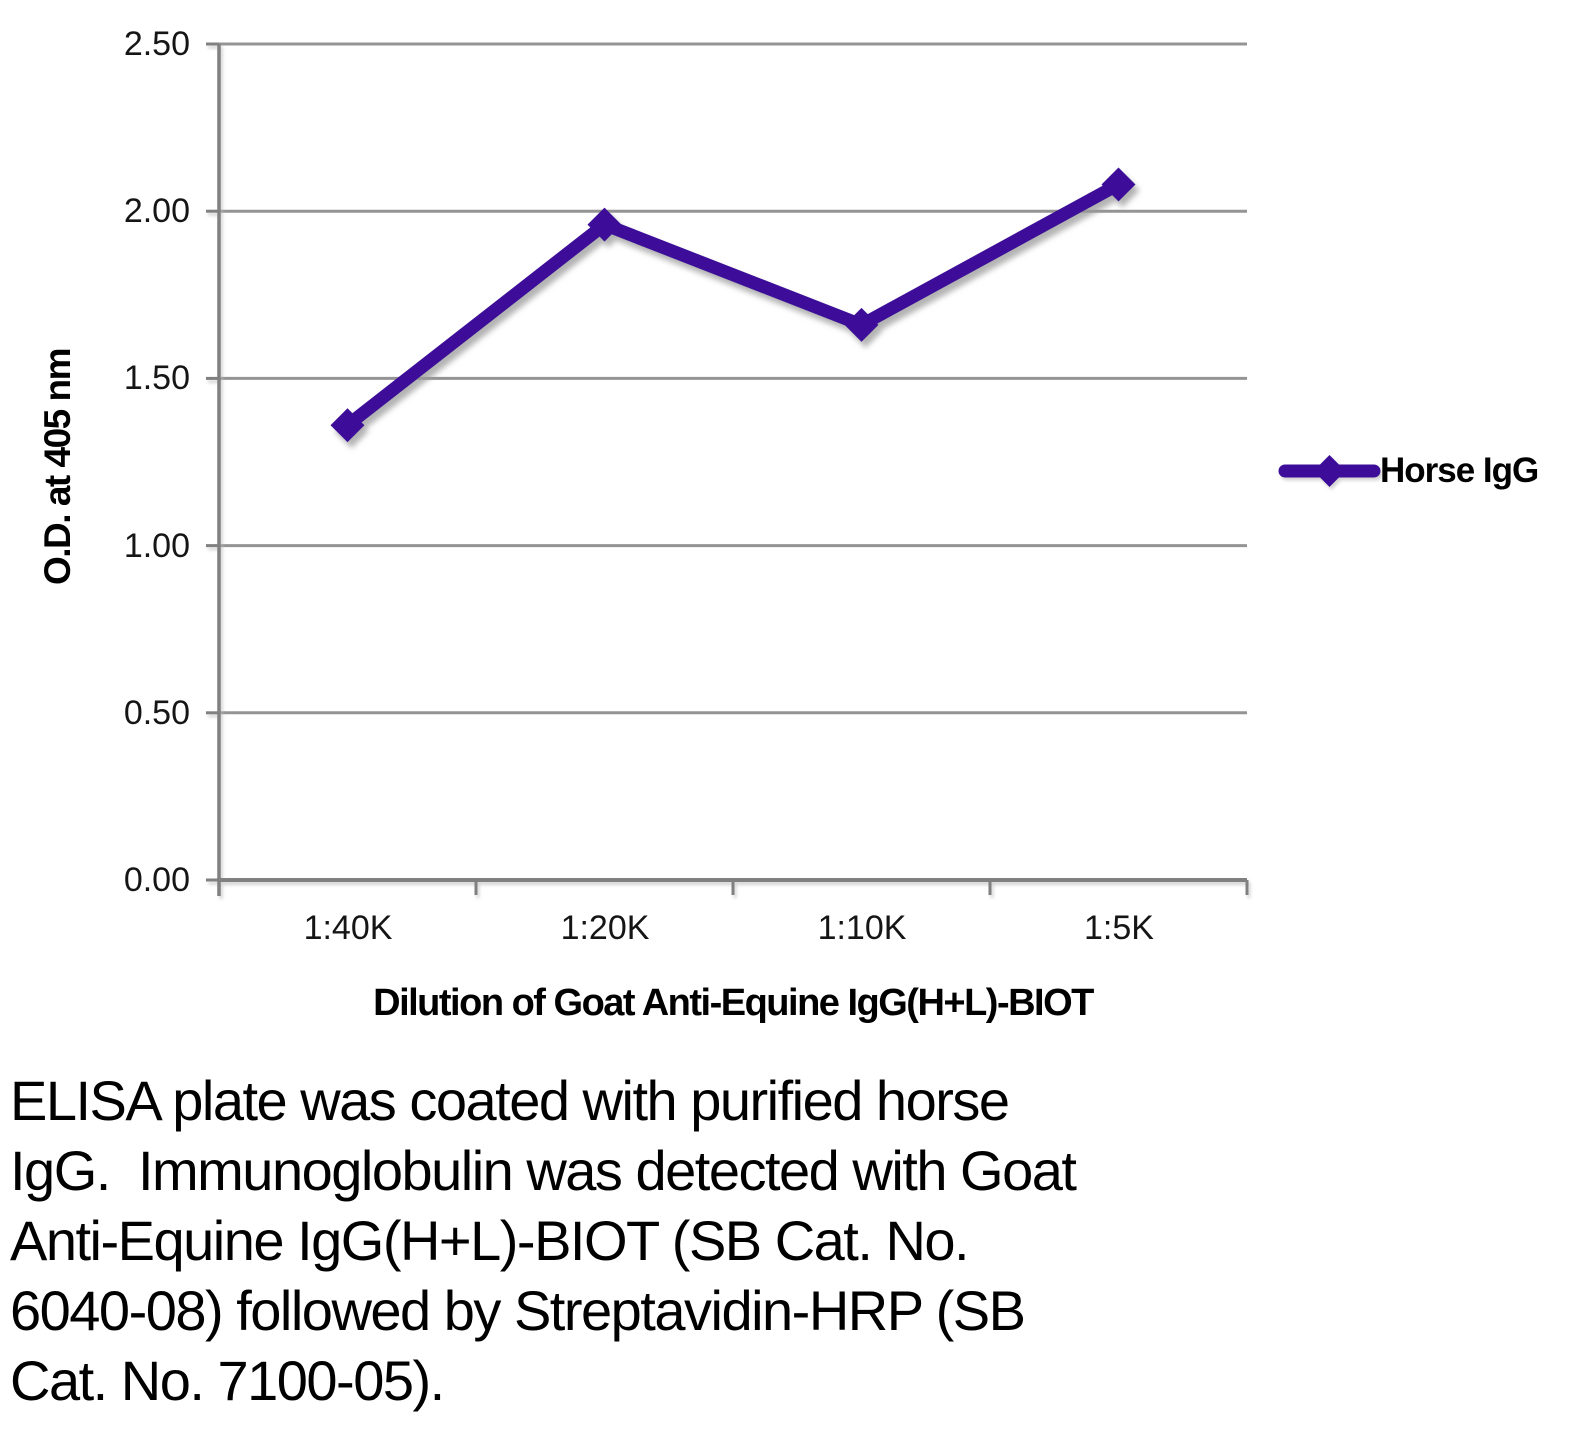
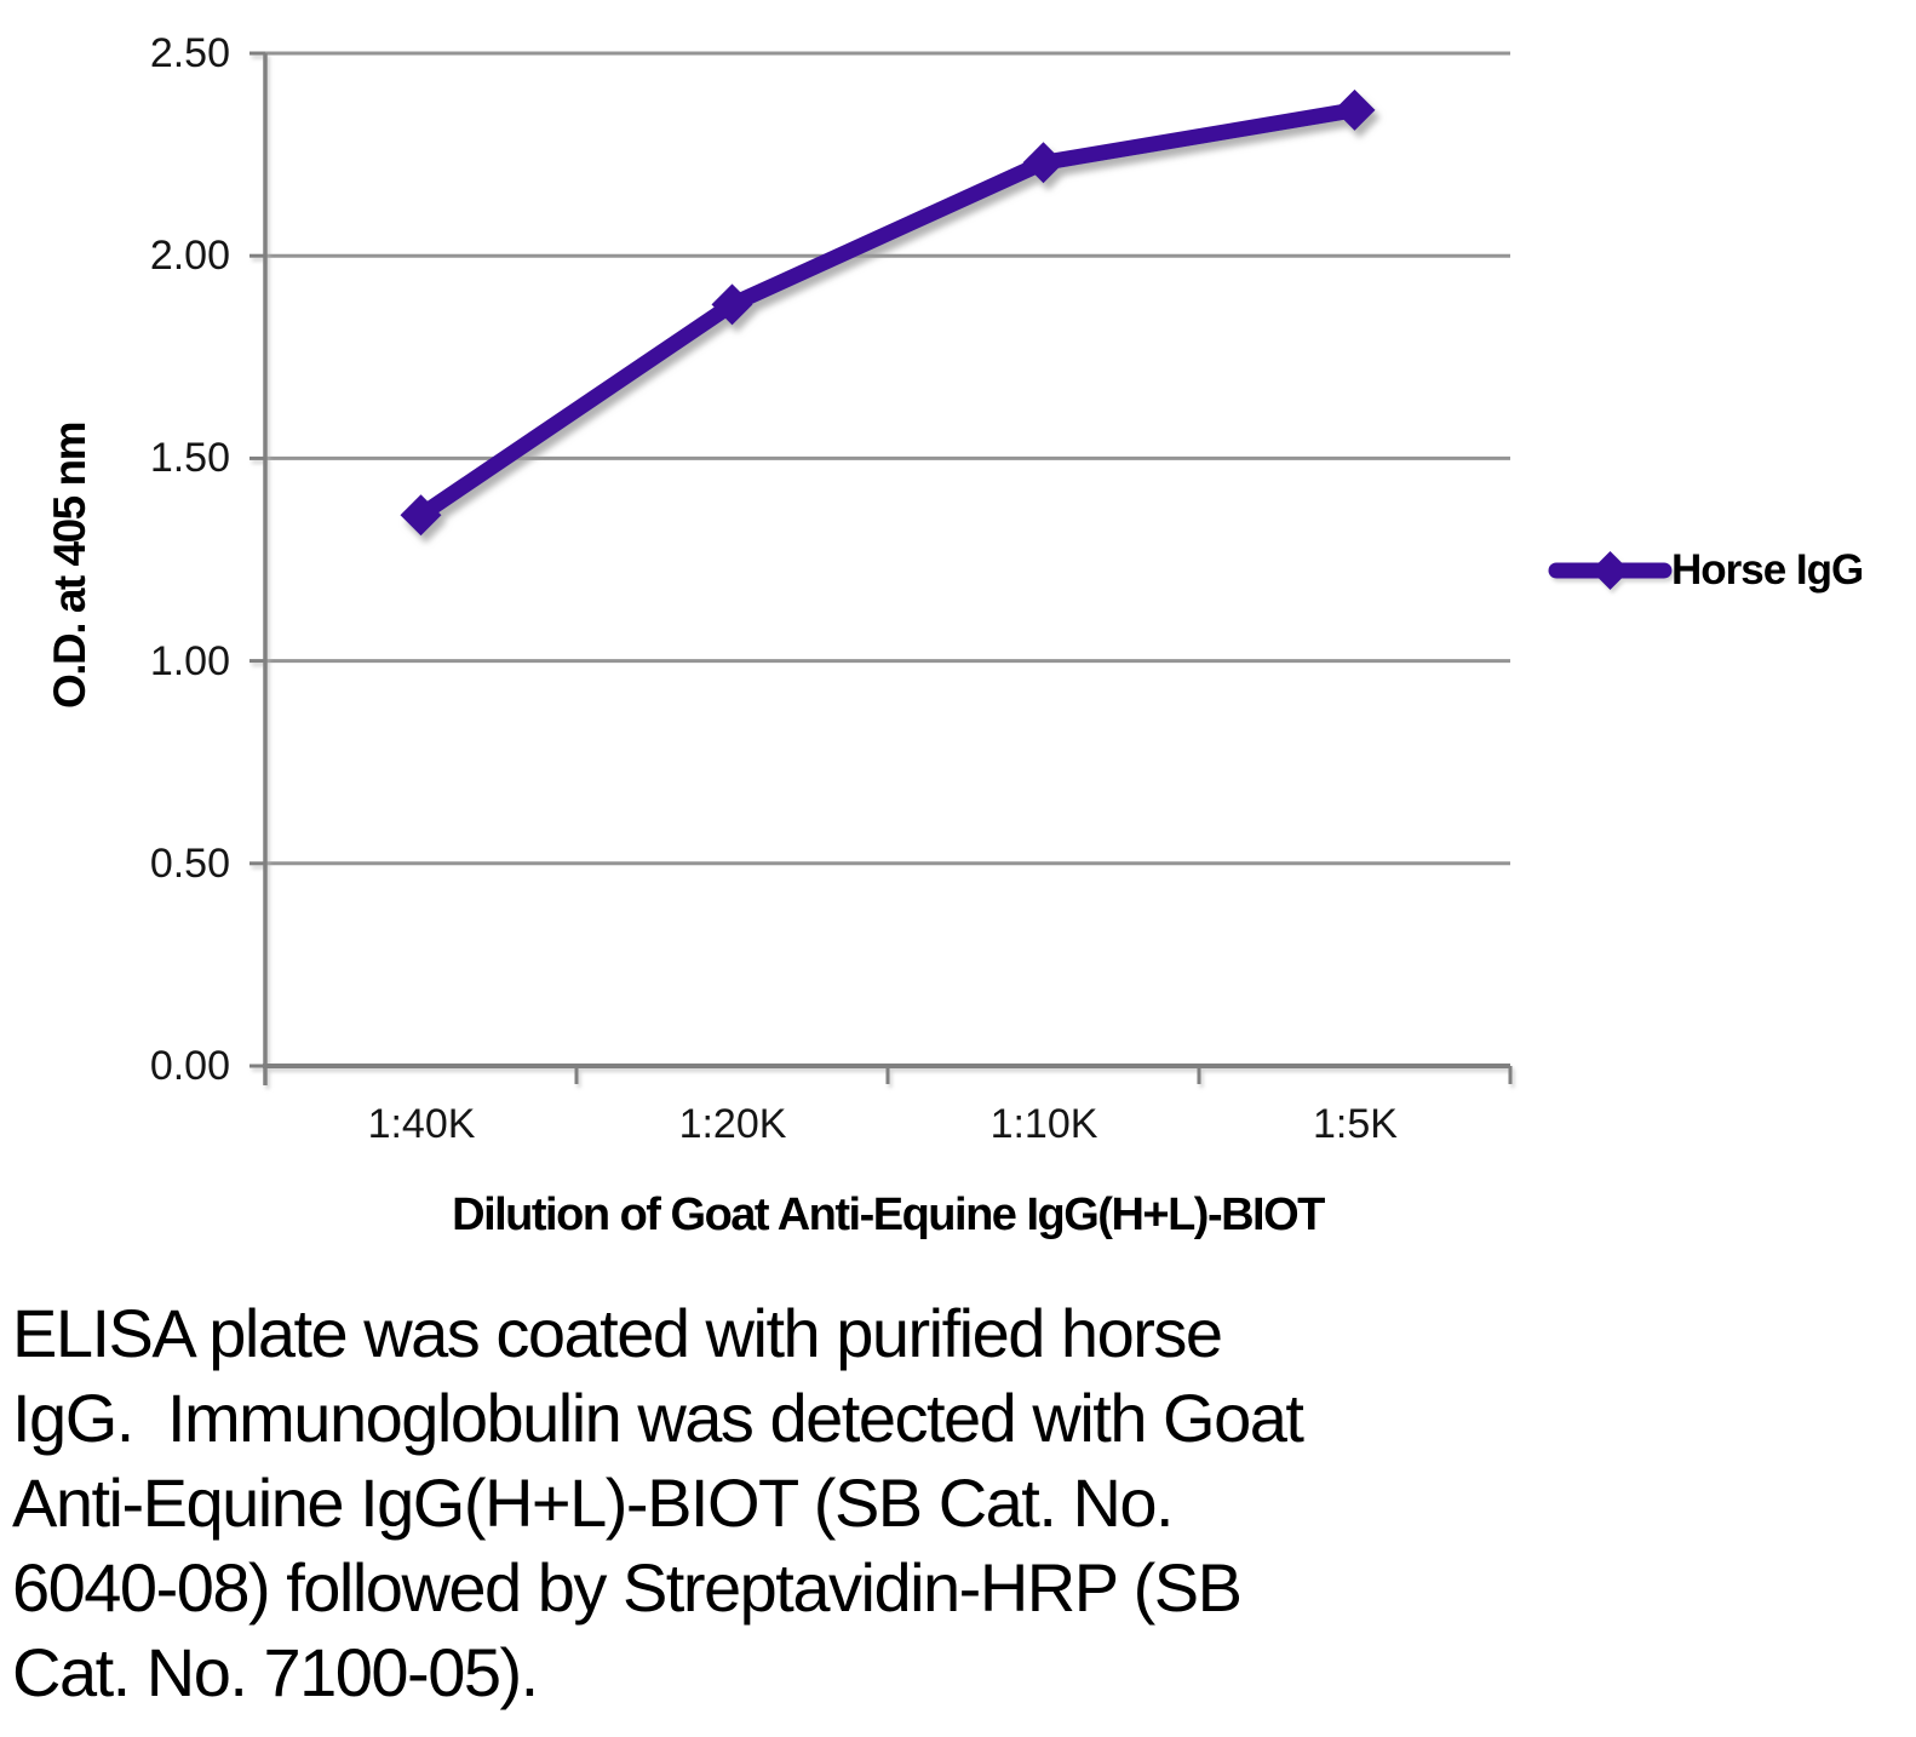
1:20K: 1.96 -> 1.88
1:10K: 1.66 -> 2.23
1:5K: 2.08 -> 2.36
